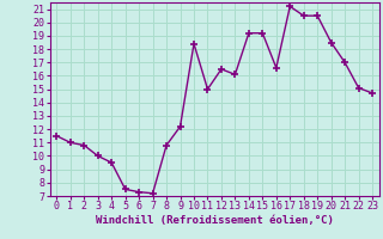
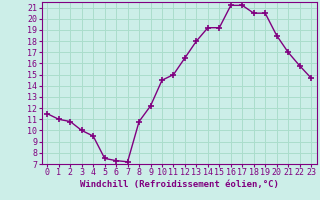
10: 18.4 -> 14.5
13: 16.1 -> 18.0
16: 16.6 -> 21.2
22: 15.1 -> 15.8
